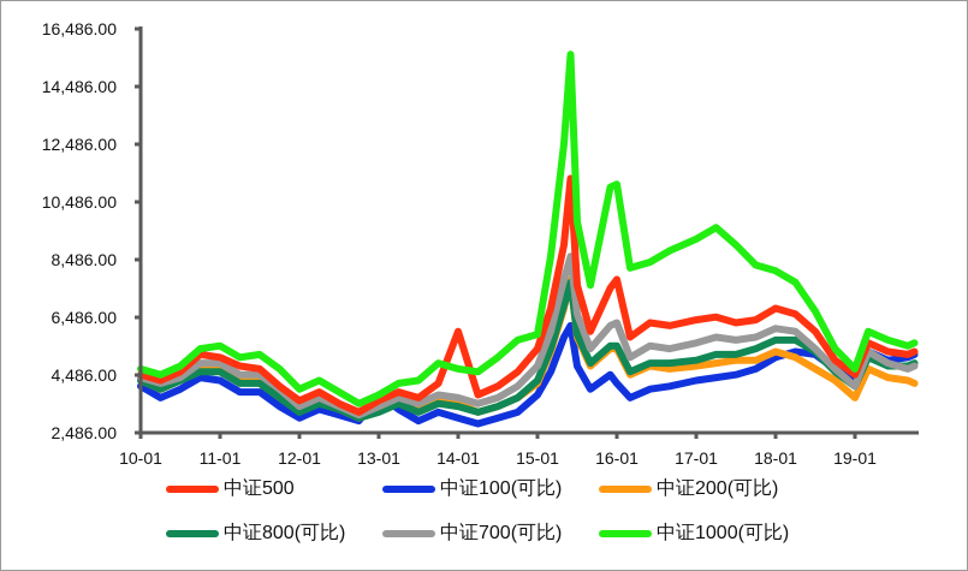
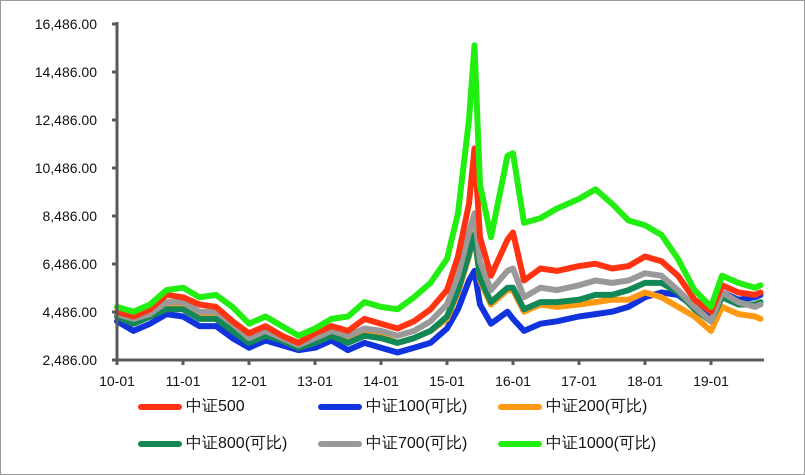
中证100(可比)/13-01: 3800 -> 3000
中证500/14-01: 6000 -> 4000
中证1000(可比)/15-01: 5900 -> 6700
